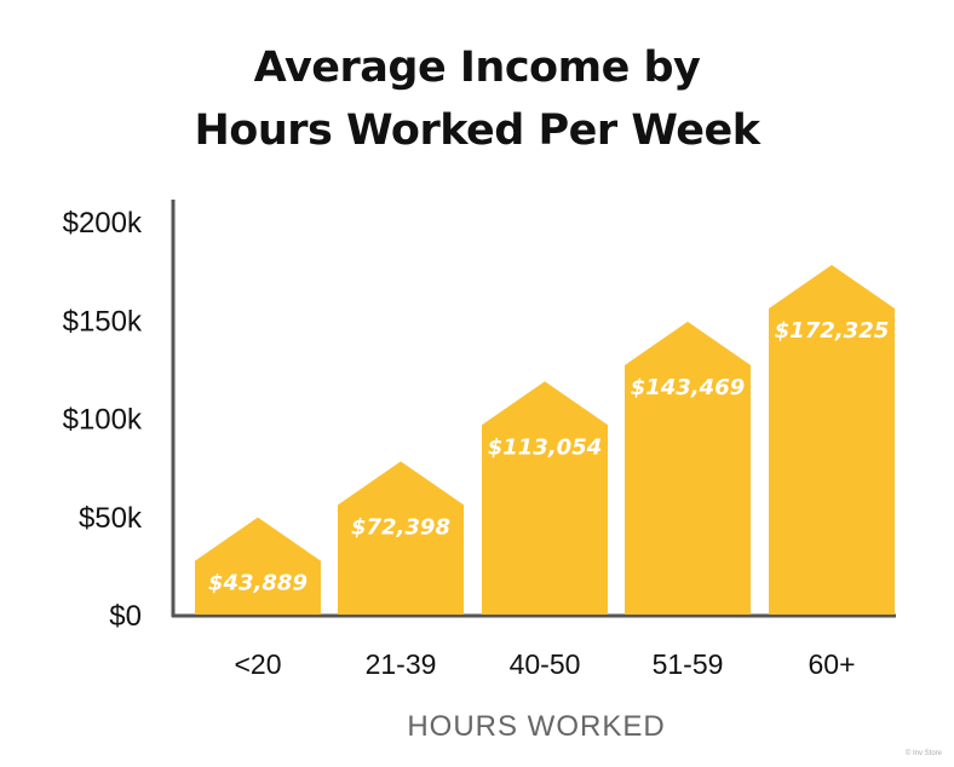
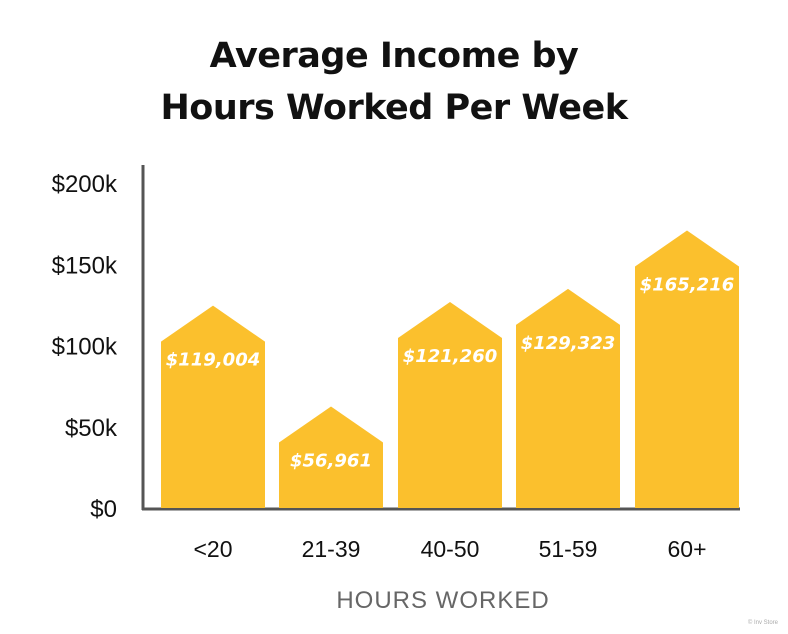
<20: $43,889 -> $119,004
21-39: $72,398 -> $56,961
40-50: $113,054 -> $121,260
51-59: $143,469 -> $129,323
60+: $172,325 -> $165,216
